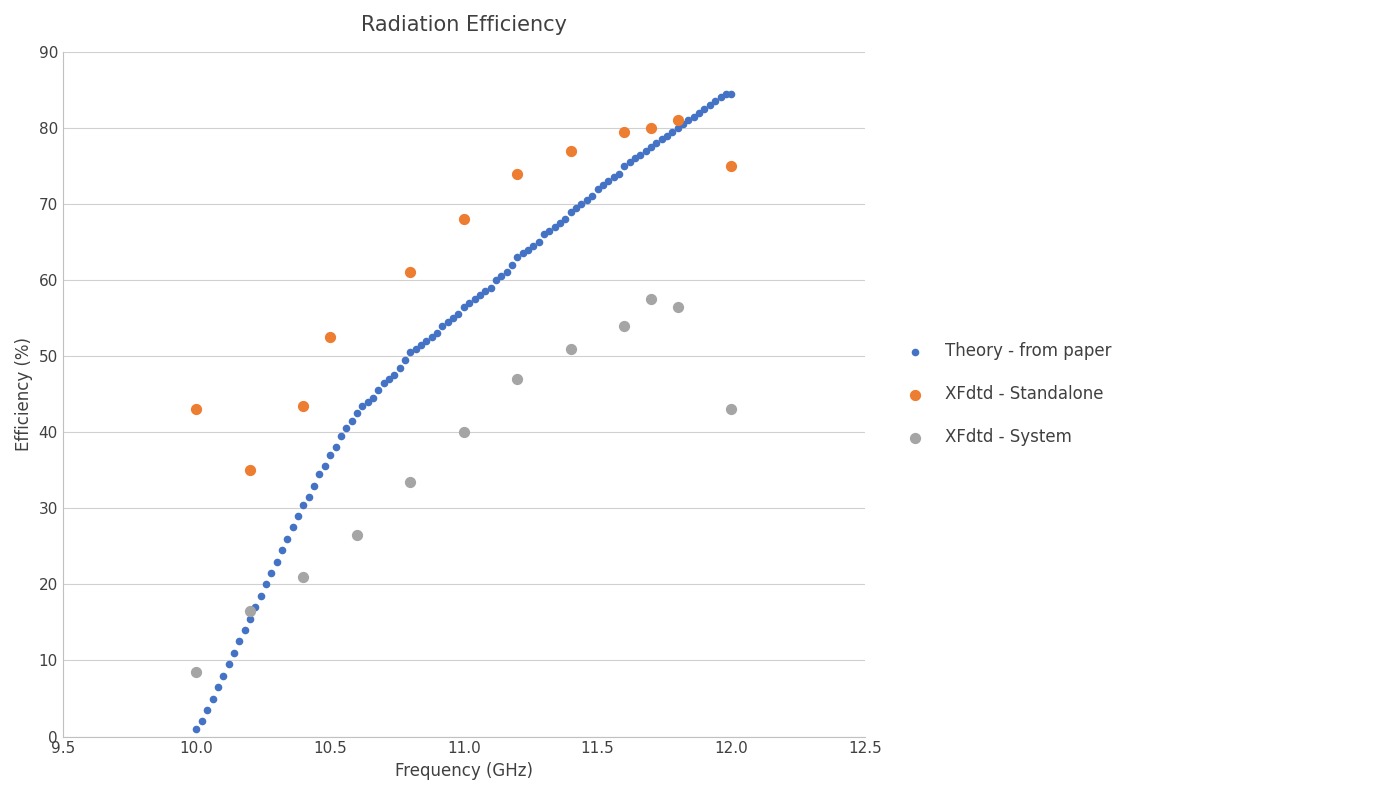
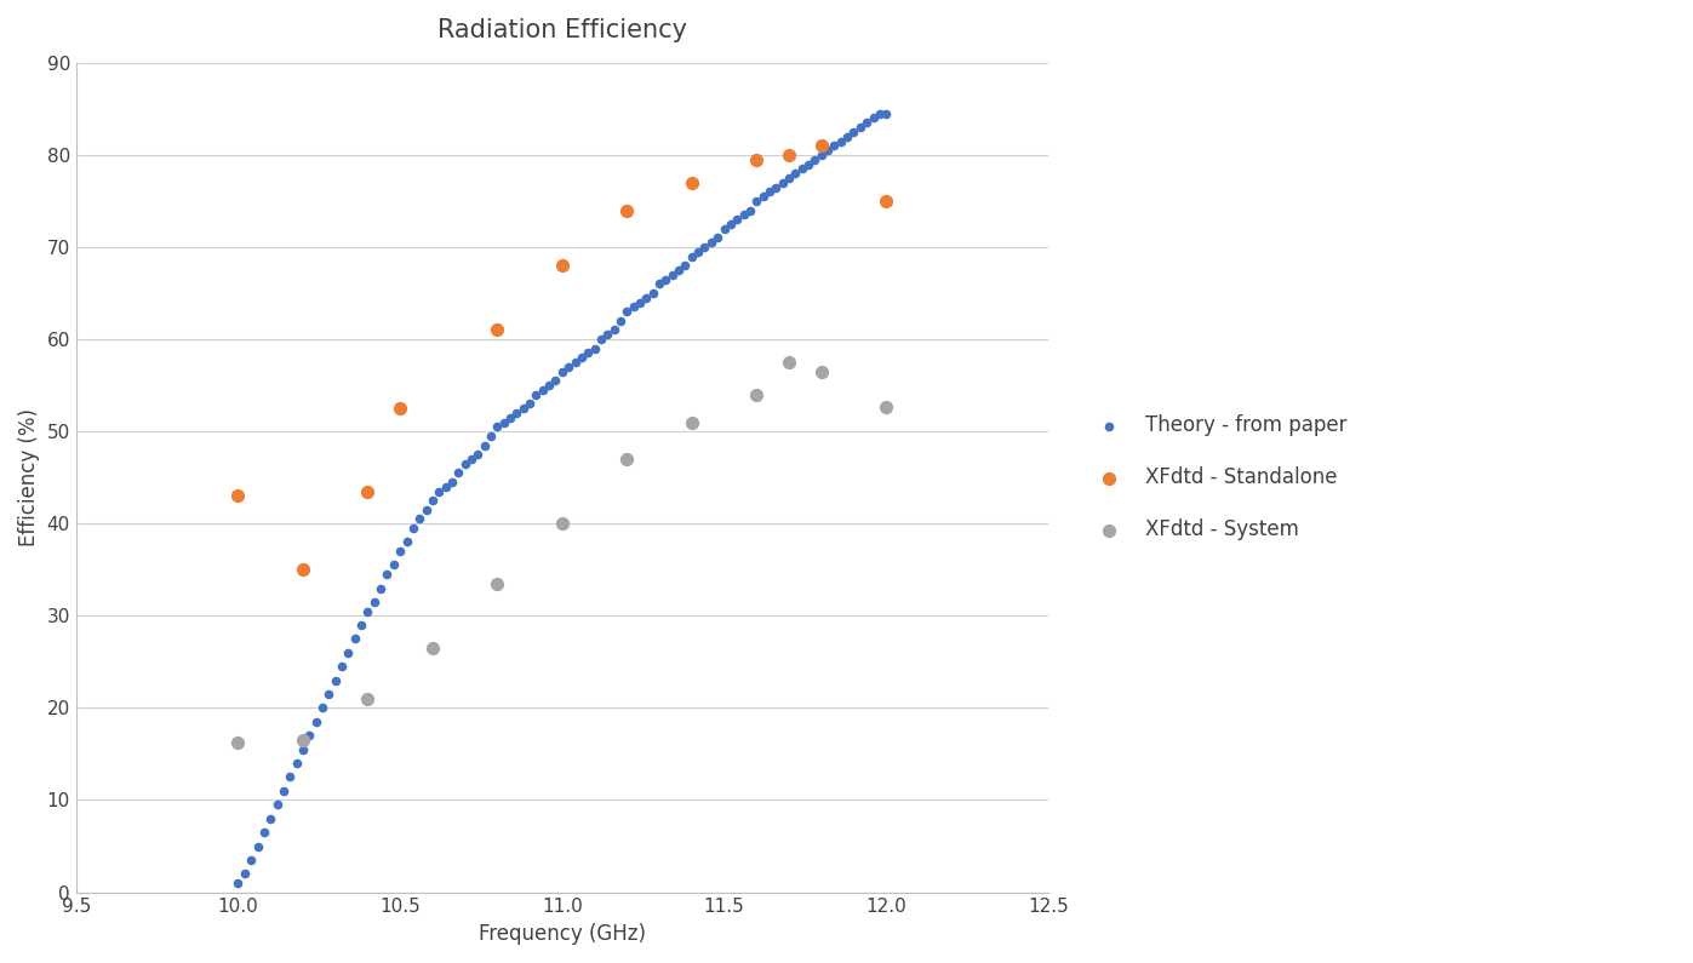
XFdtd - System/10.0: 8.5 -> 16.2
XFdtd - System/12.0: 43.0 -> 52.6
